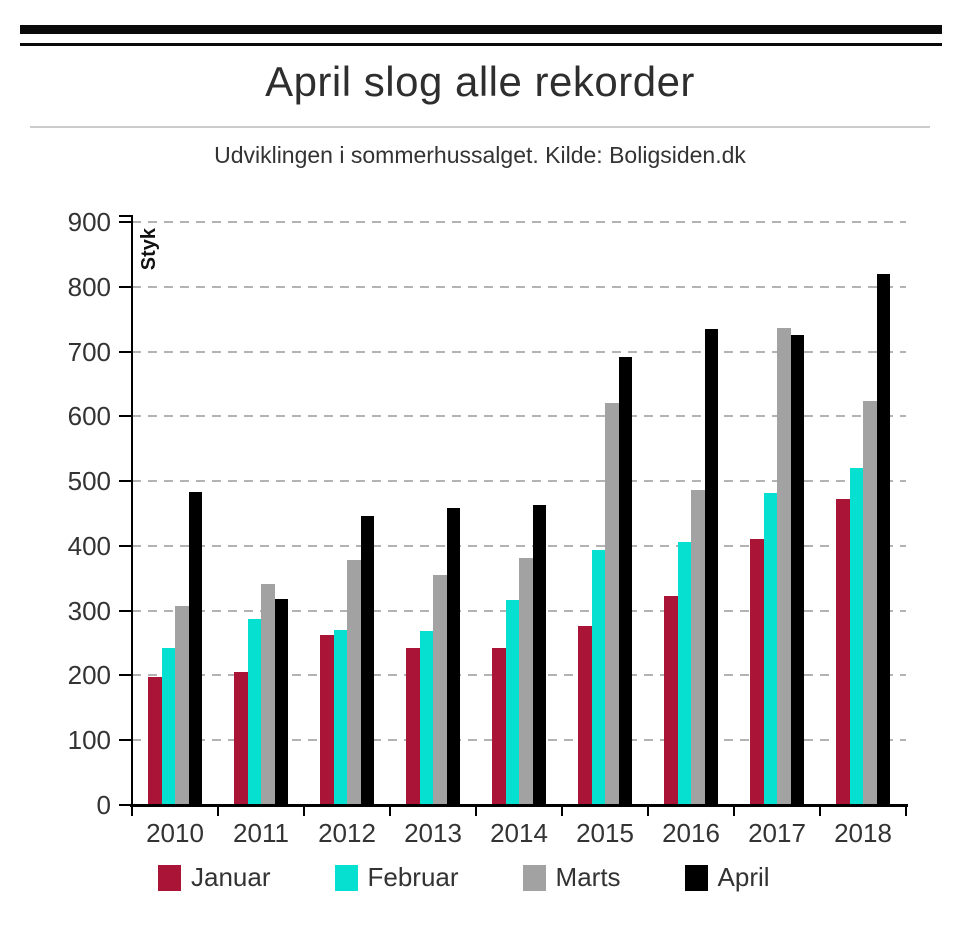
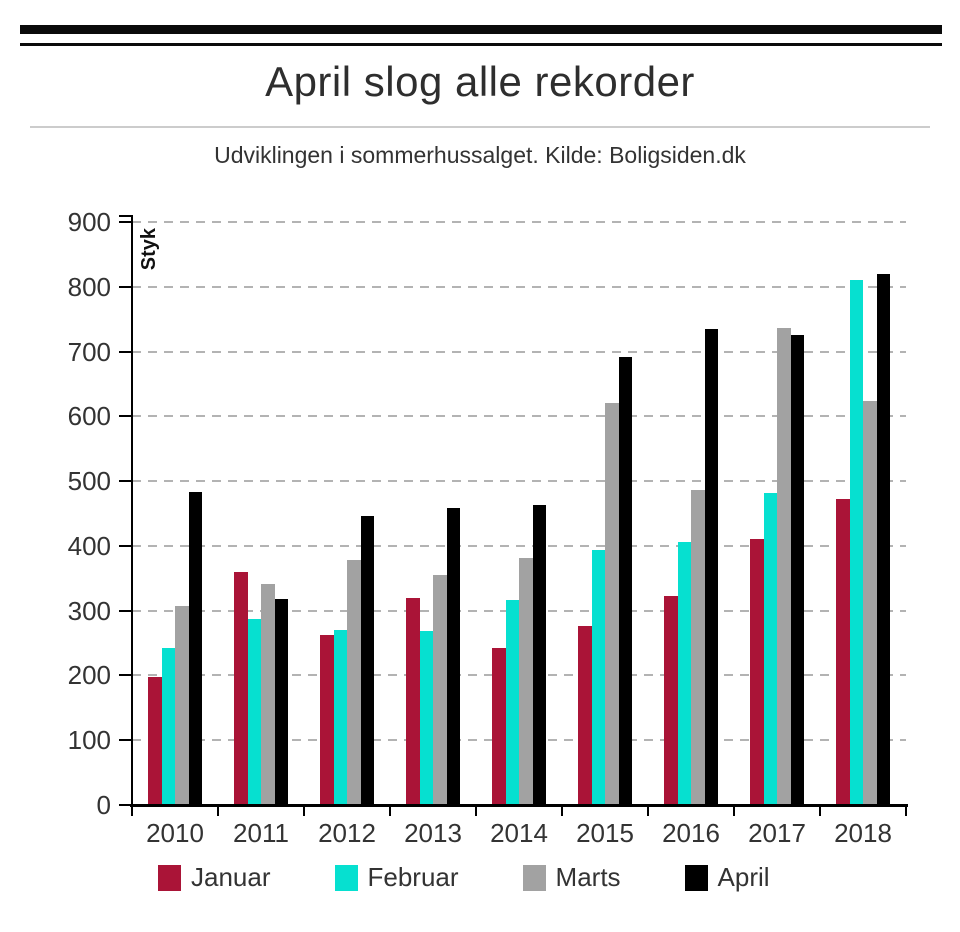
Januar/2011: 200 -> 360
Januar/2013: 240 -> 320
Februar/2018: 520 -> 810
